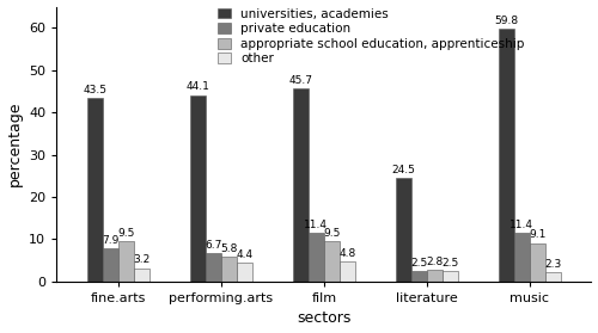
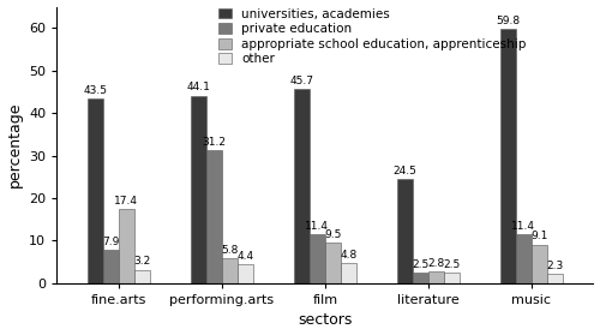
appropriate school education, apprenticeship/fine.arts: 9.5 -> 17.4
private education/performing.arts: 6.7 -> 31.2
